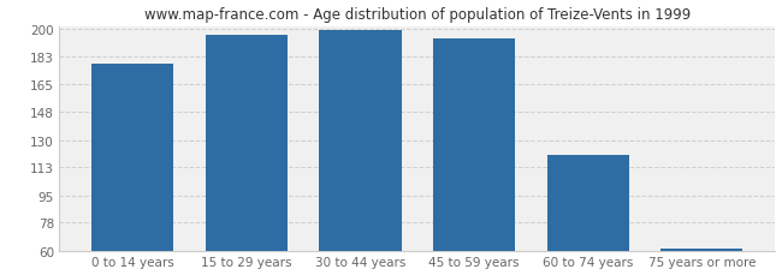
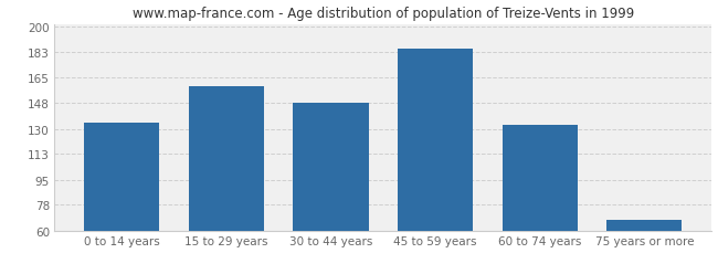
0 to 14 years: 178 -> 134
15 to 29 years: 196 -> 159
30 to 44 years: 199 -> 148
45 to 59 years: 194 -> 185
60 to 74 years: 121 -> 133
75 years or more: 62 -> 68
